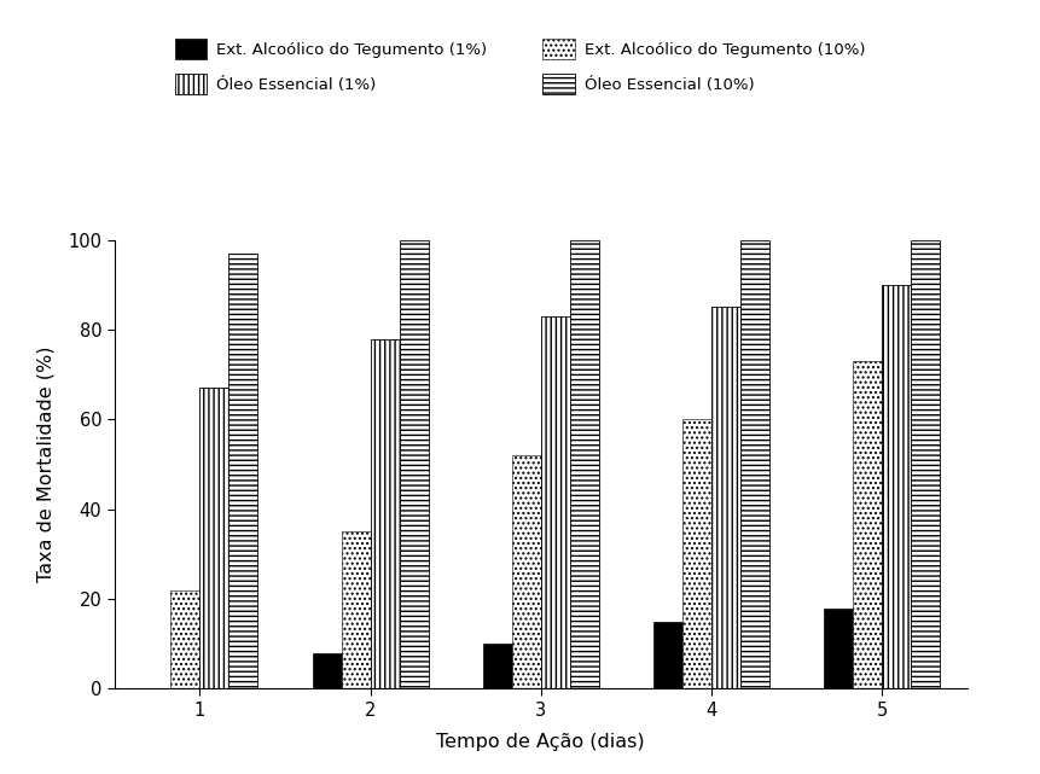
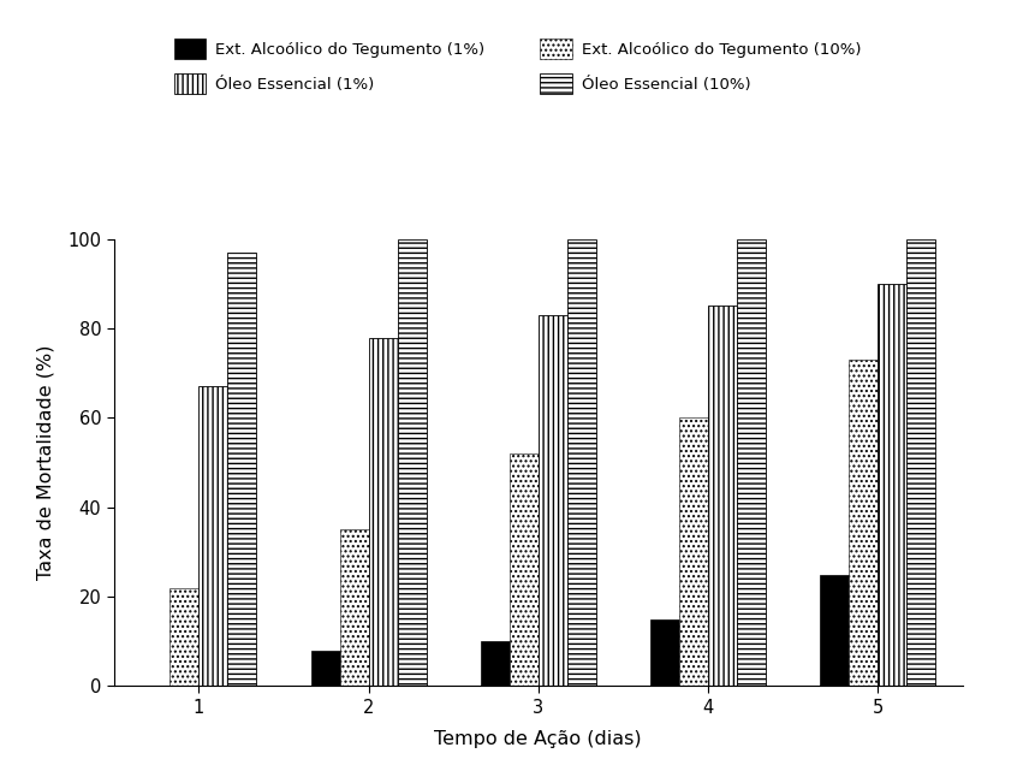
Ext. Alcoólico do Tegumento (1%)/5: 18 -> 25
